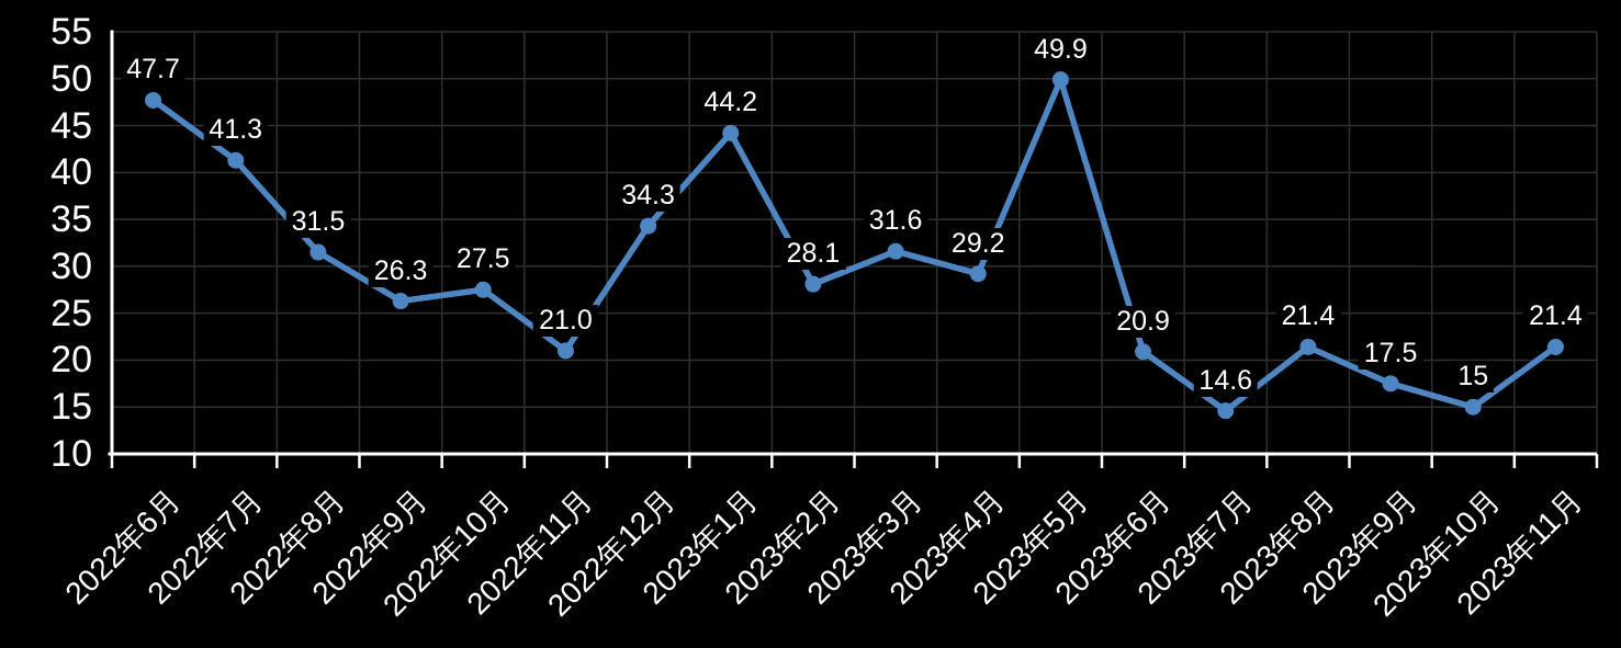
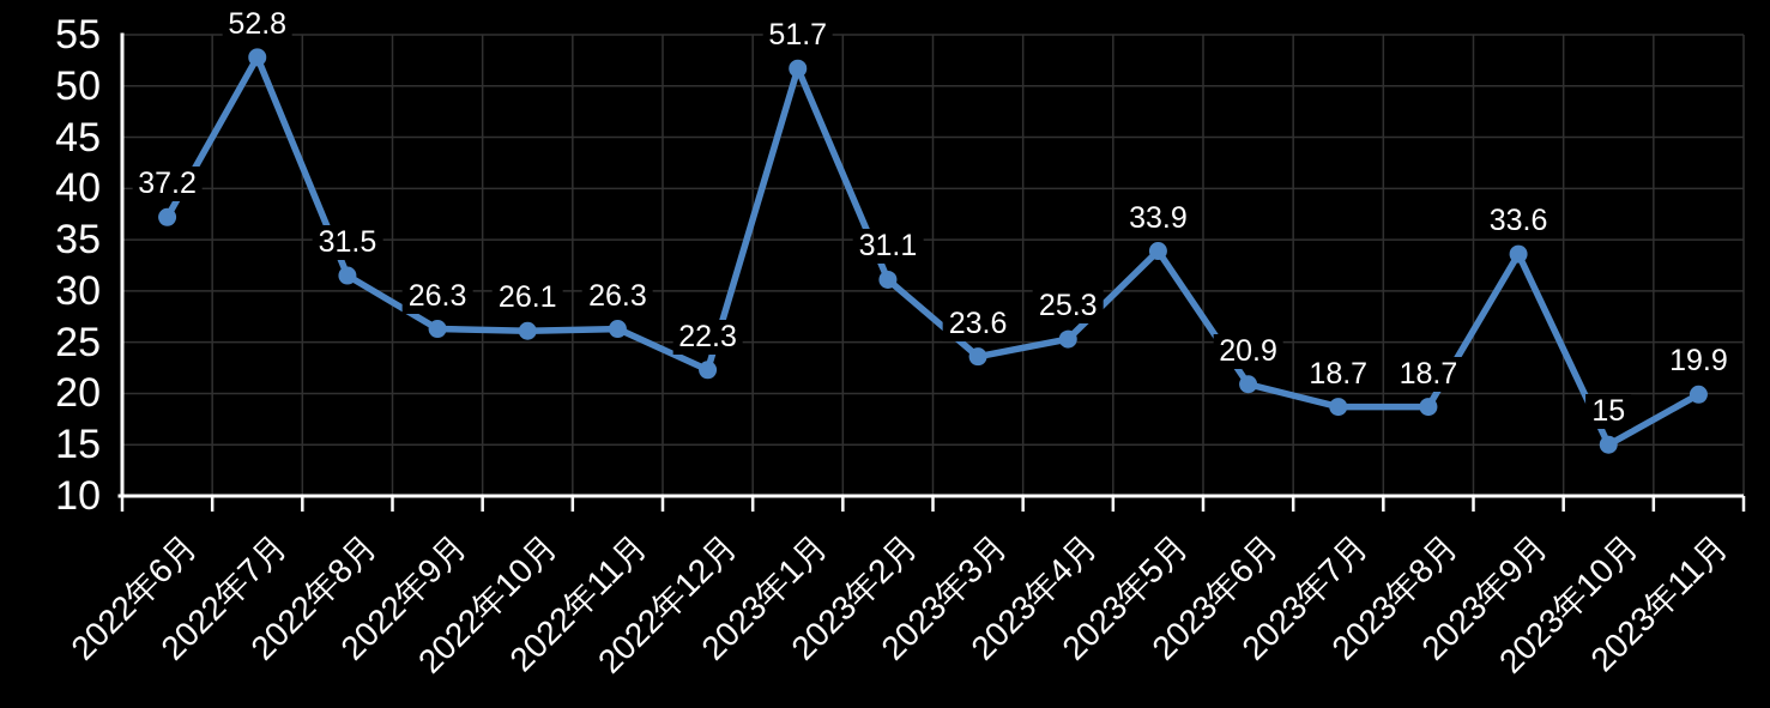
2022年6月: 47.7 -> 37.2
2022年7月: 41.3 -> 52.8
2022年10月: 27.5 -> 26.1
2022年11月: 21.0 -> 26.3
2022年12月: 34.3 -> 22.3
2023年1月: 44.2 -> 51.7
2023年2月: 28.1 -> 31.1
2023年3月: 31.6 -> 23.6
2023年4月: 29.2 -> 25.3
2023年5月: 49.9 -> 33.9
2023年7月: 14.6 -> 18.7
2023年8月: 21.4 -> 18.7
2023年9月: 17.5 -> 33.6
2023年11月: 21.4 -> 19.9
